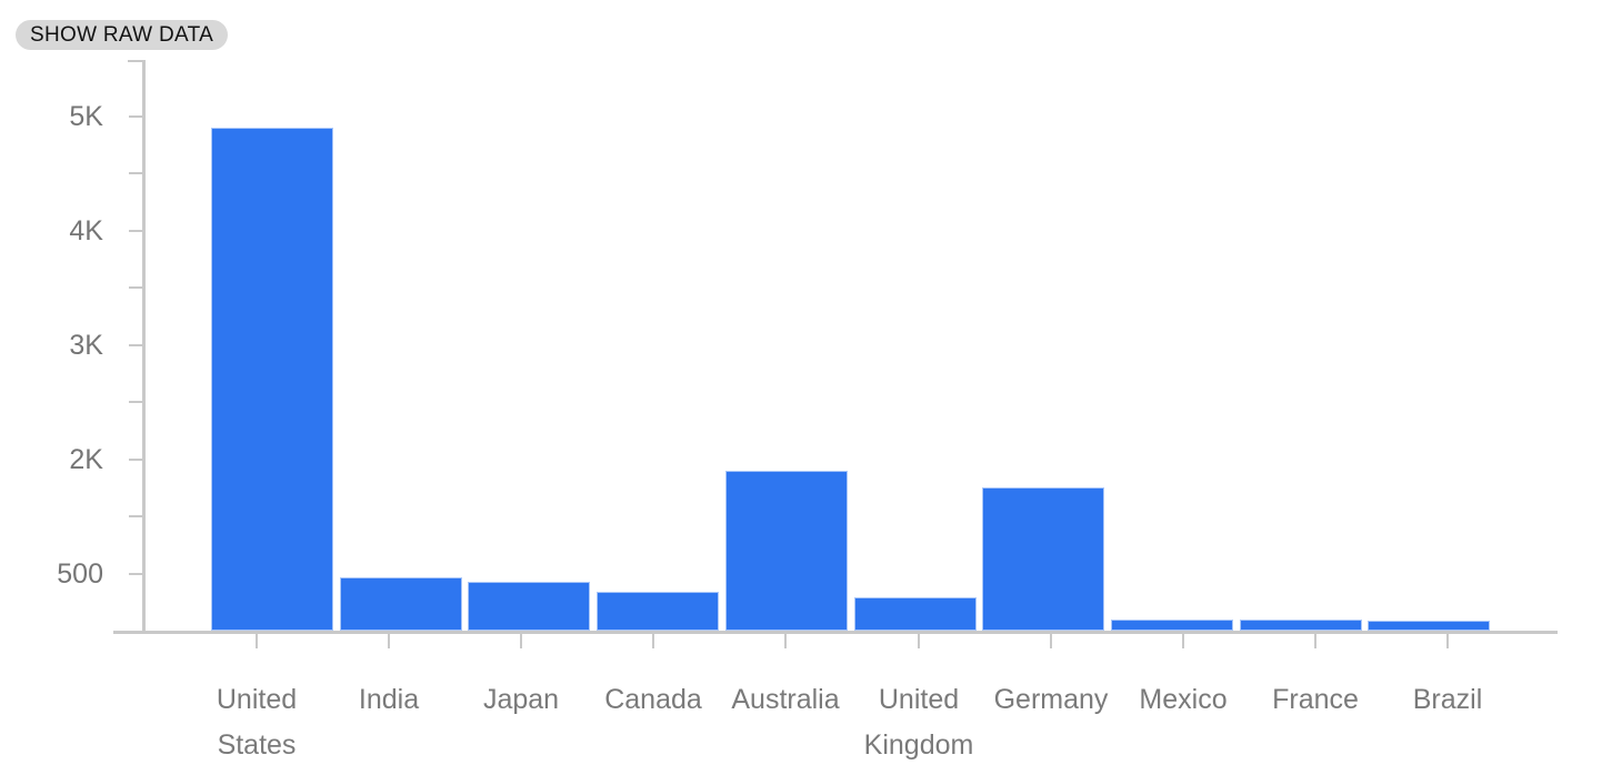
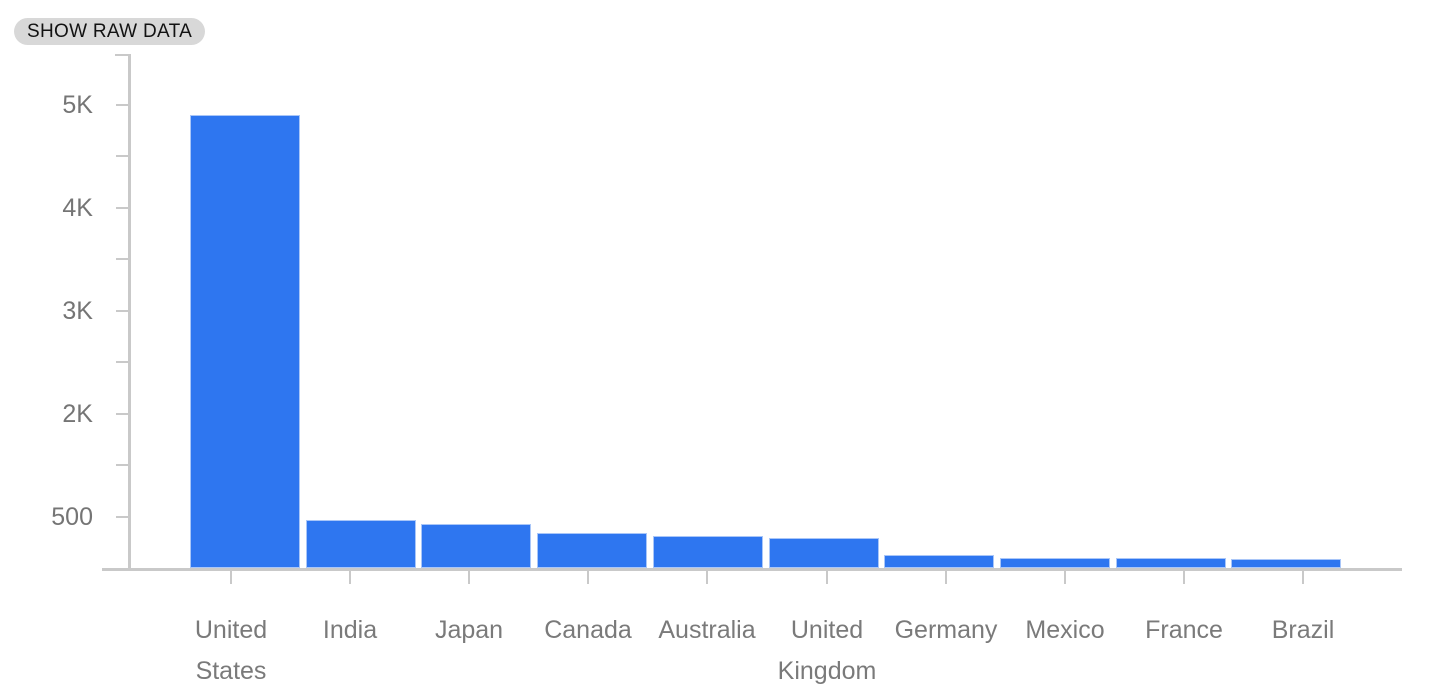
Australia: 1.56K -> 0.35K
Germany: 1.39K -> 0.14K
